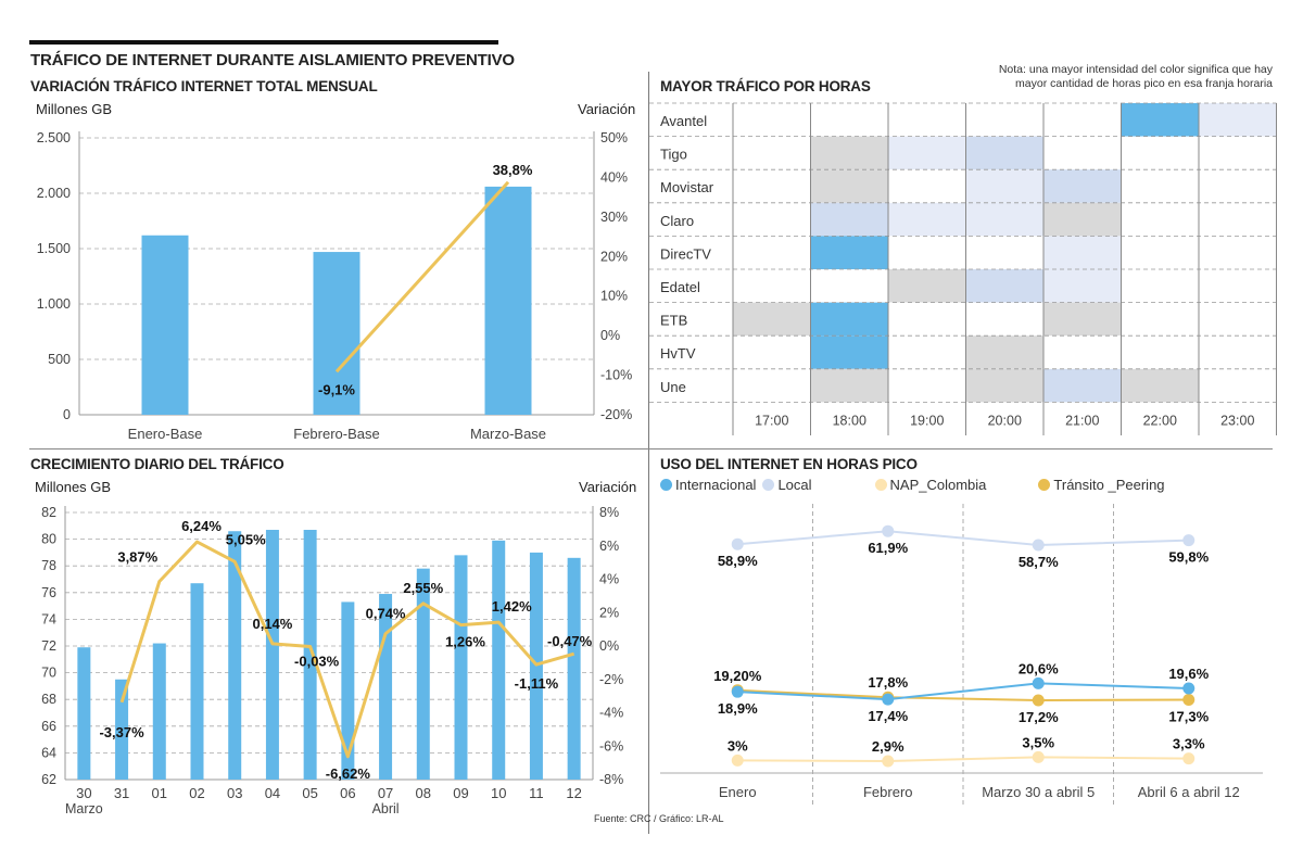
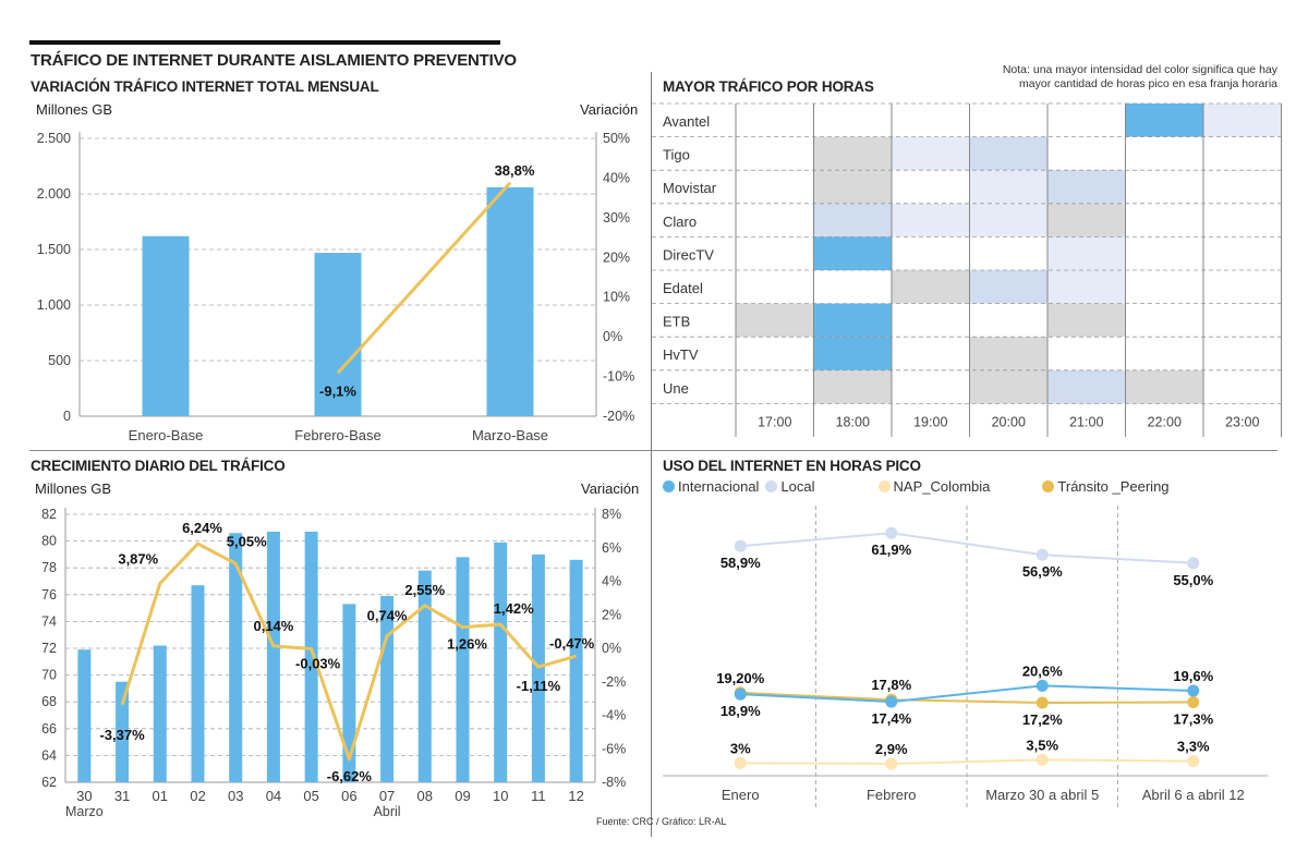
USO DEL INTERNET EN HORAS PICO/Local/Marzo 30 a abril 5: 58,7% -> 56,9%
USO DEL INTERNET EN HORAS PICO/Local/Abril 6 a abril 12: 59,8% -> 55,0%
